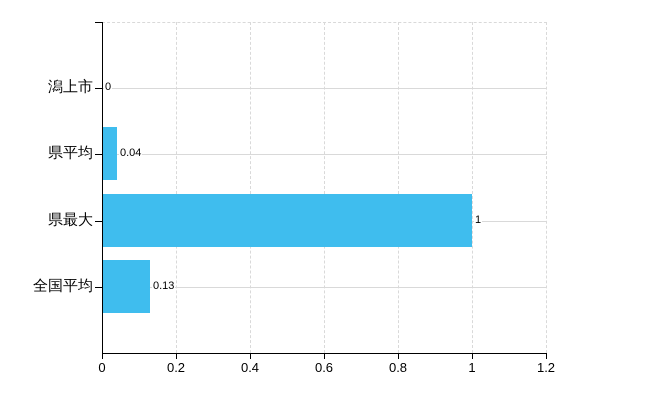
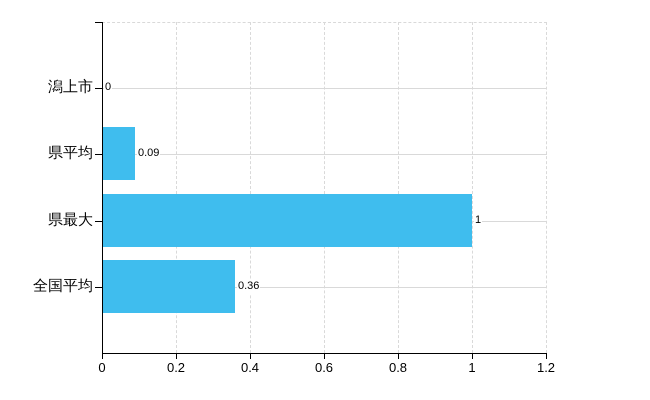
県平均: 0.04 -> 0.09
全国平均: 0.13 -> 0.36
